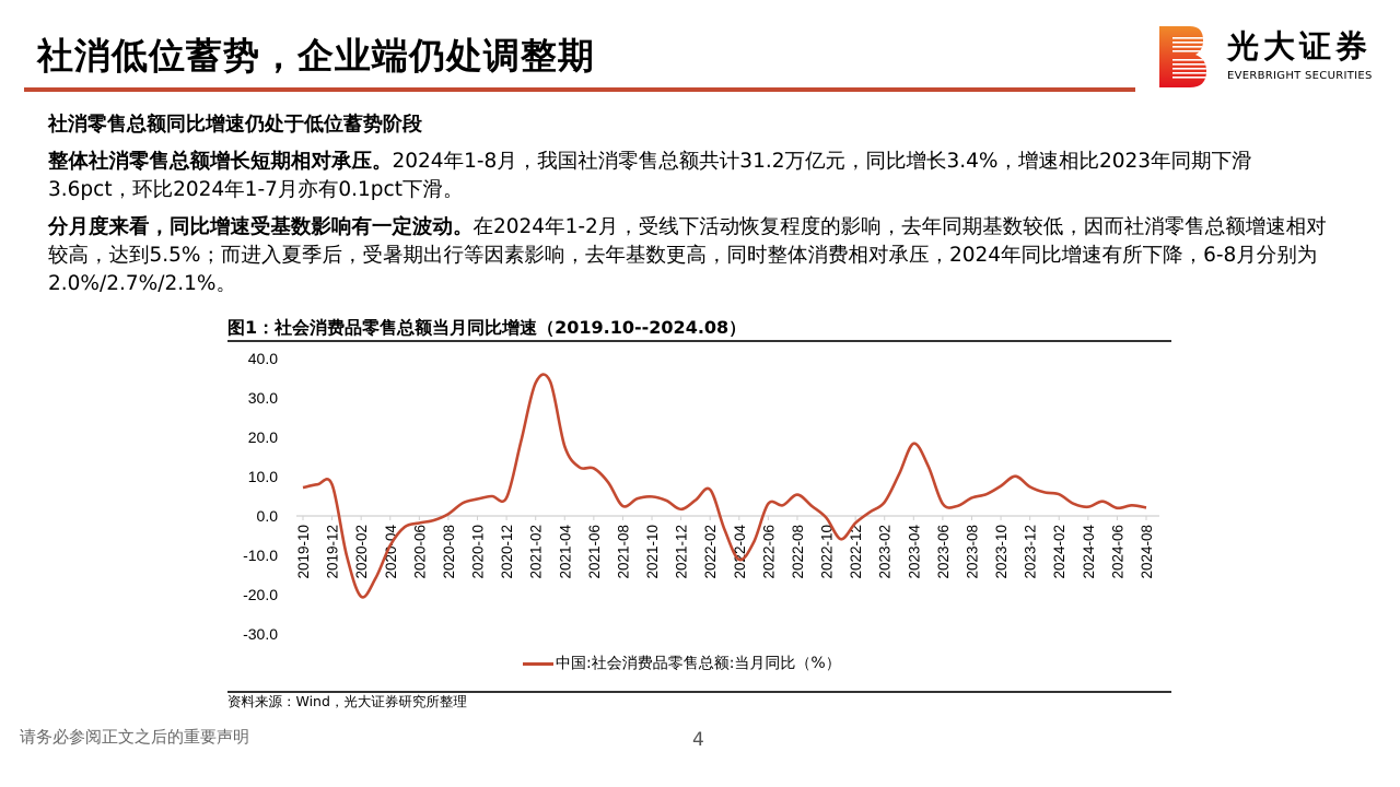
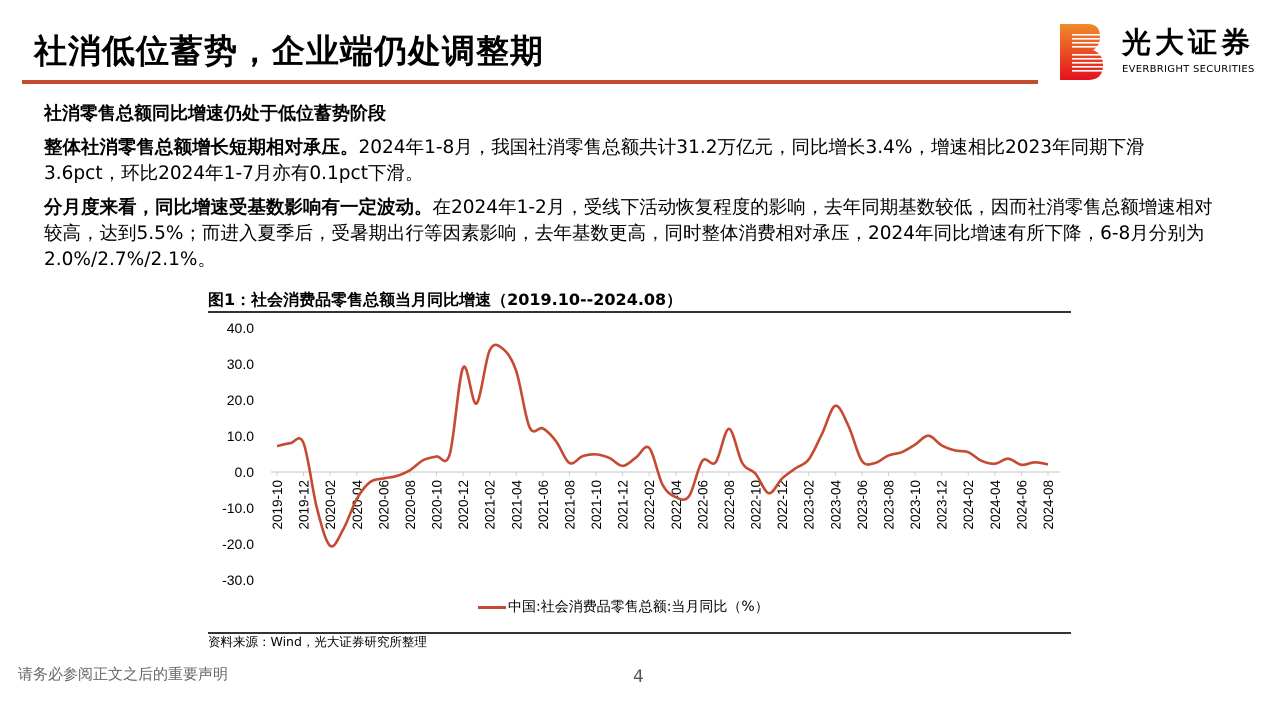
2020-12: 5 -> 29
2021-04: 18 -> 28
2022-04: -11 -> -7
2022-08: 5 -> 12
